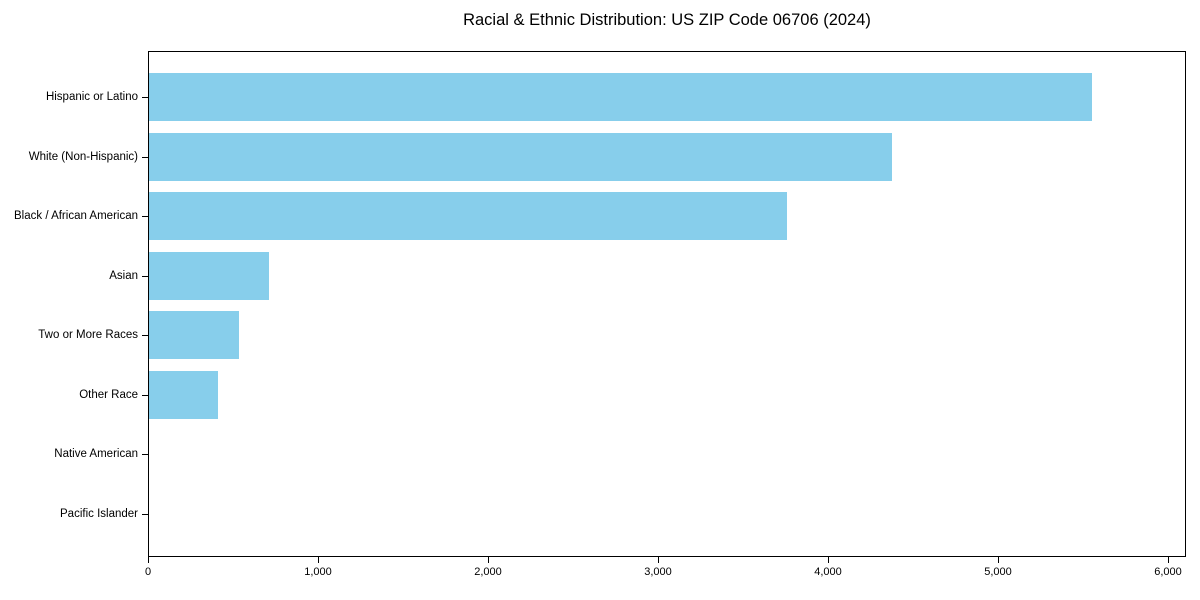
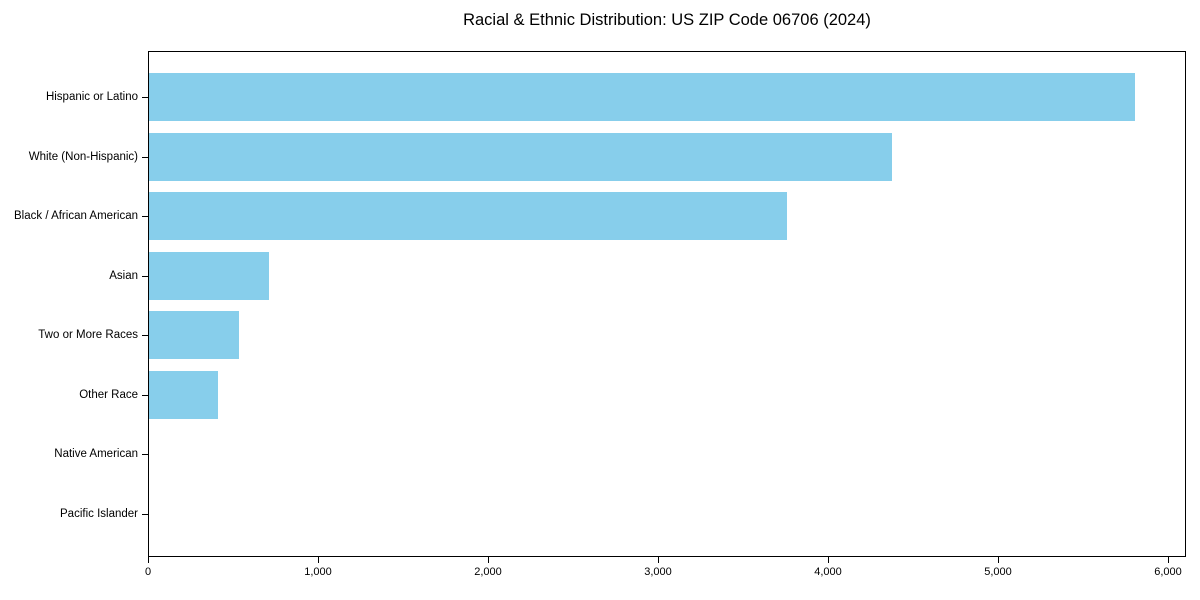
Hispanic or Latino: 5560 -> 5810
